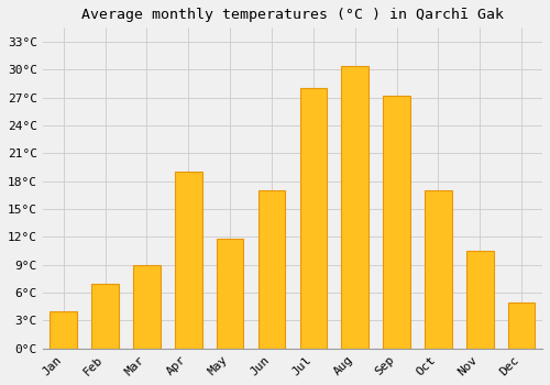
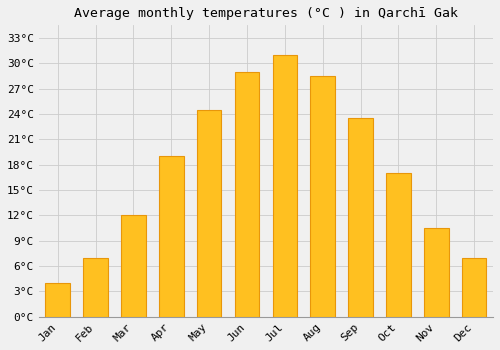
Mar: 9.0°C -> 12.0°C
May: 11.8°C -> 24.5°C
Jun: 17.0°C -> 29.0°C
Jul: 28.0°C -> 31.0°C
Aug: 30.4°C -> 28.5°C
Sep: 27.2°C -> 23.5°C
Dec: 5.0°C -> 7.0°C
